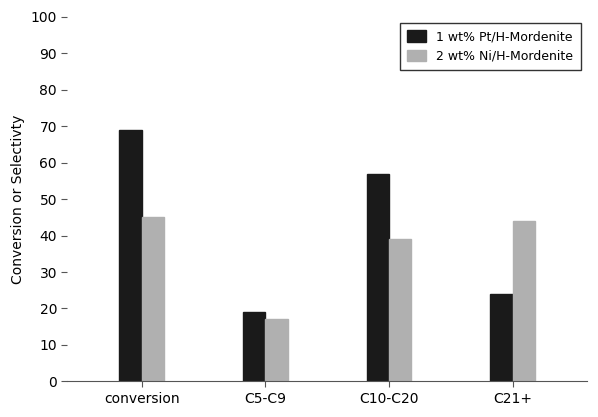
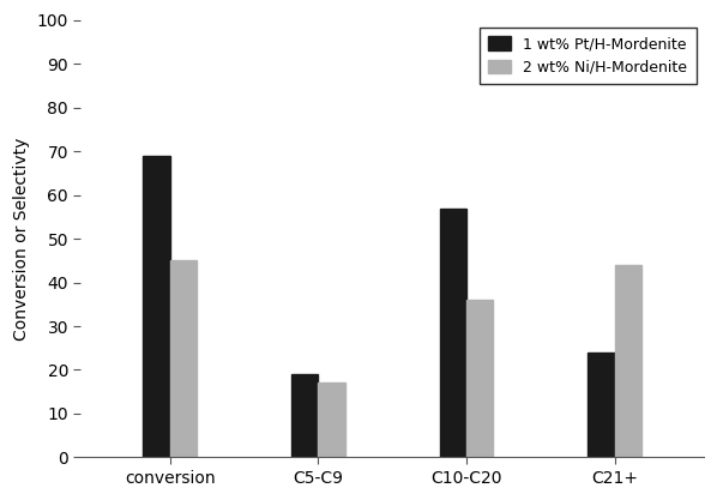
2 wt% Ni/H-Mordenite/C10-C20: 39 -> 36
